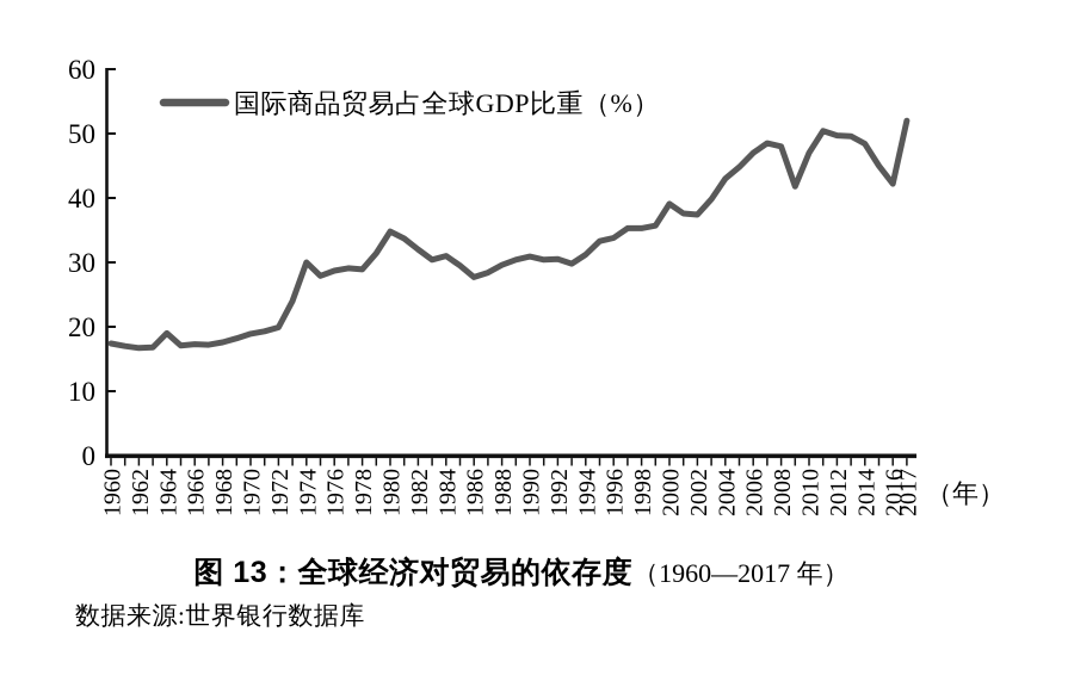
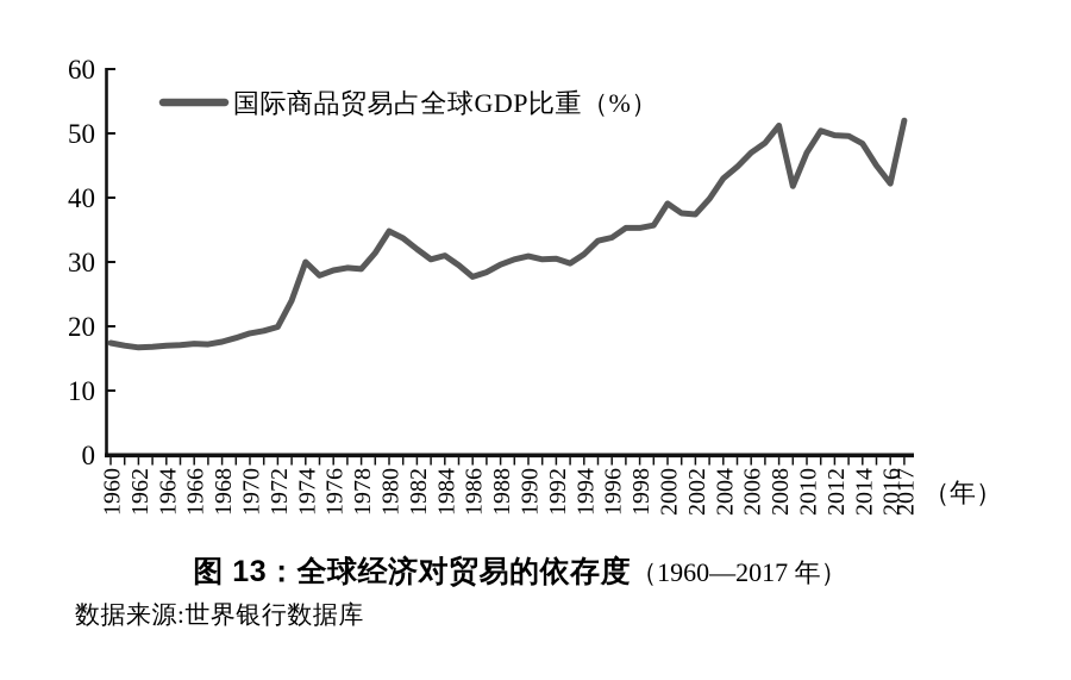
1964: 19 -> 17
2008: 48 -> 51
